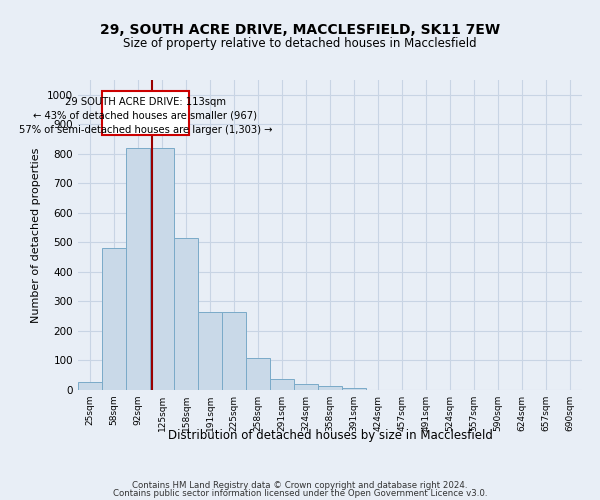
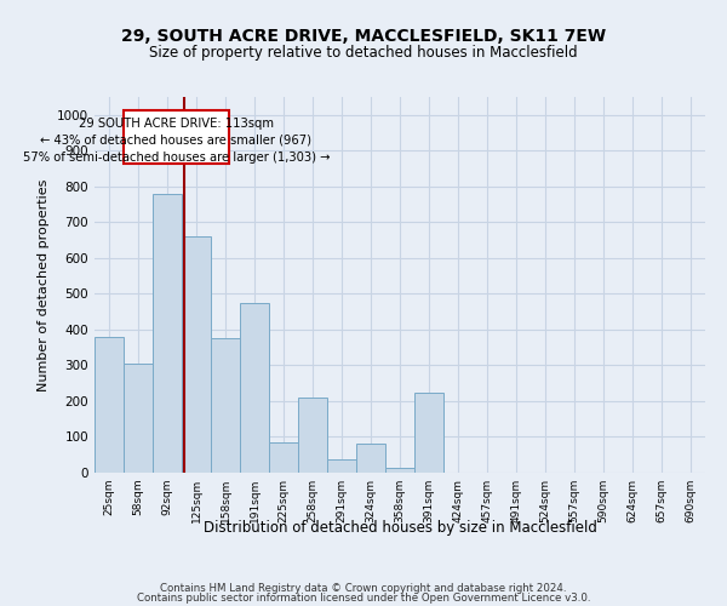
25sqm: 27 -> 380
58sqm: 480 -> 305
92sqm: 820 -> 780
125sqm: 820 -> 660
158sqm: 515 -> 375
191sqm: 265 -> 475
225sqm: 265 -> 85
258sqm: 110 -> 210
324sqm: 20 -> 80
391sqm: 8 -> 225
